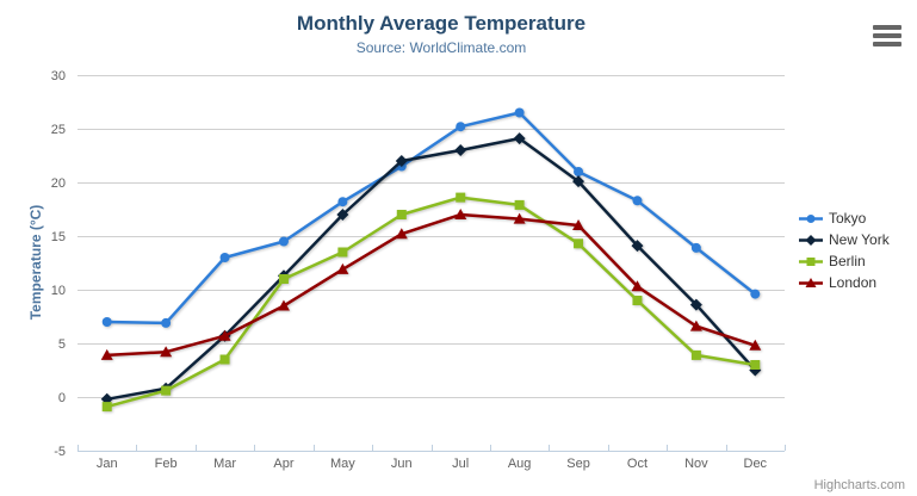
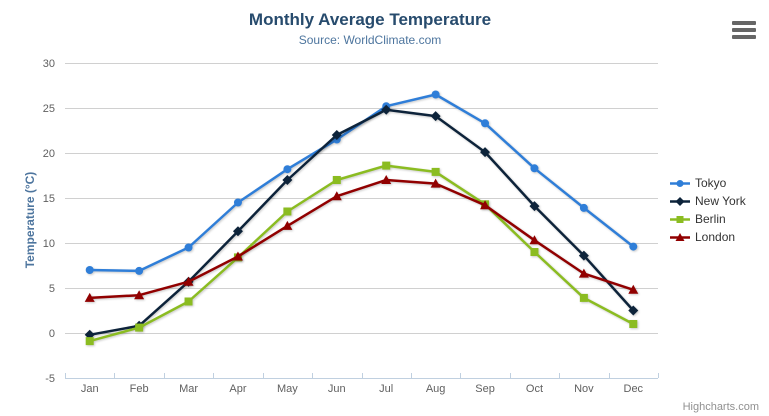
Tokyo/Mar: 13 -> 10
Berlin/Apr: 11 -> 8
New York/Jul: 23 -> 25
Tokyo/Sep: 21 -> 23
London/Sep: 16 -> 14
Berlin/Dec: 3 -> 1
